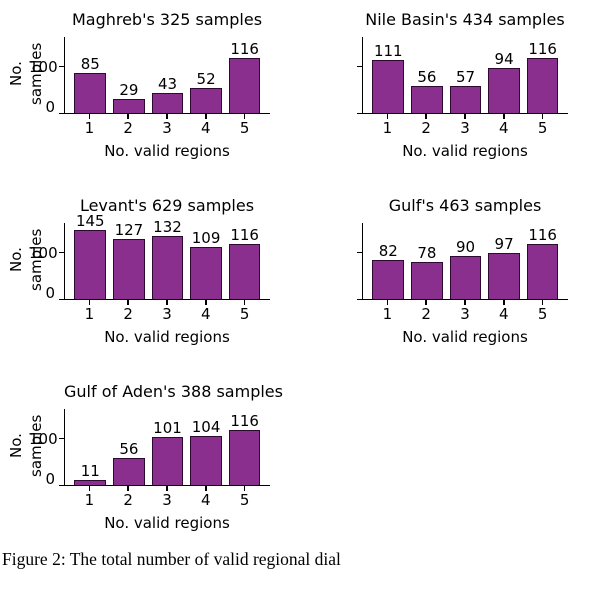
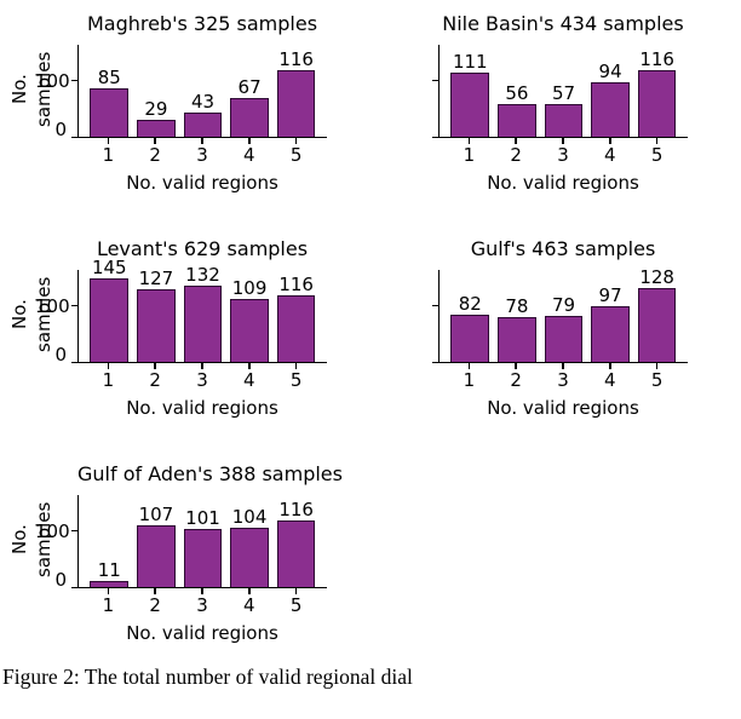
Maghreb's 325 samples/4: 52 -> 67
Gulf's 463 samples/3: 90 -> 79
Gulf's 463 samples/5: 116 -> 128
Gulf of Aden's 388 samples/2: 56 -> 107
